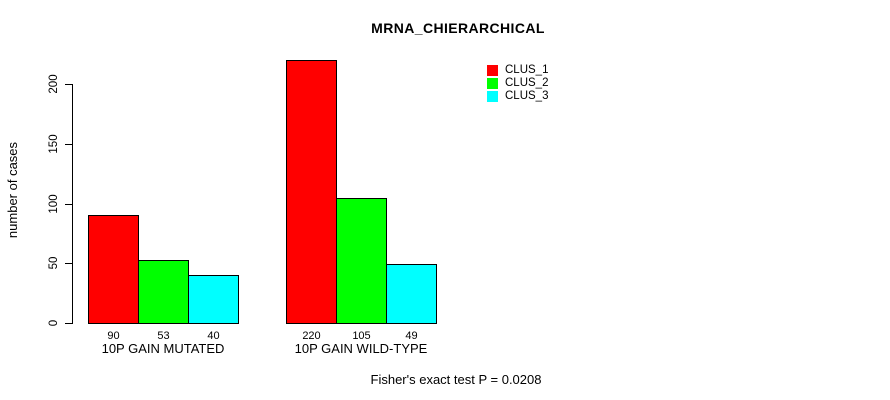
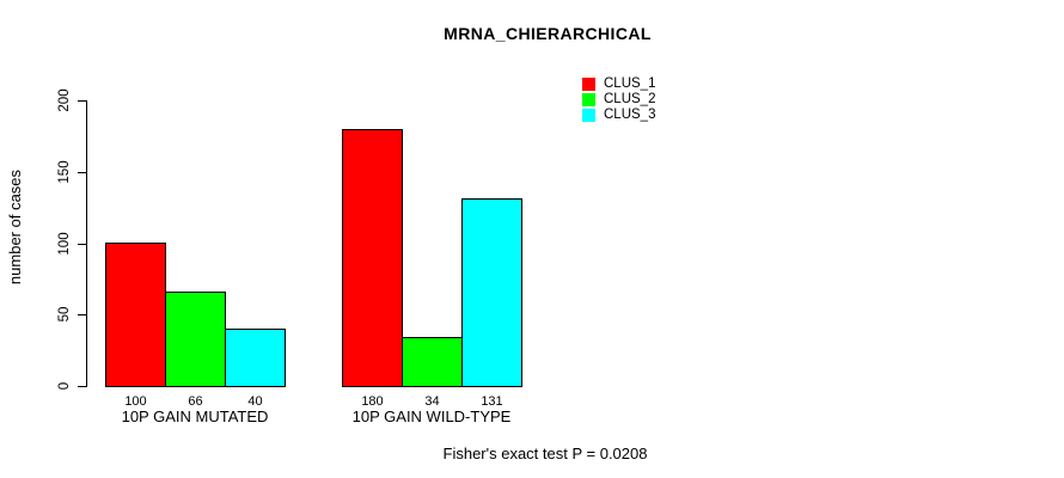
CLUS_1/10P GAIN MUTATED: 90 -> 100
CLUS_2/10P GAIN MUTATED: 53 -> 66
CLUS_1/10P GAIN WILD-TYPE: 220 -> 180
CLUS_2/10P GAIN WILD-TYPE: 105 -> 34
CLUS_3/10P GAIN WILD-TYPE: 49 -> 131
